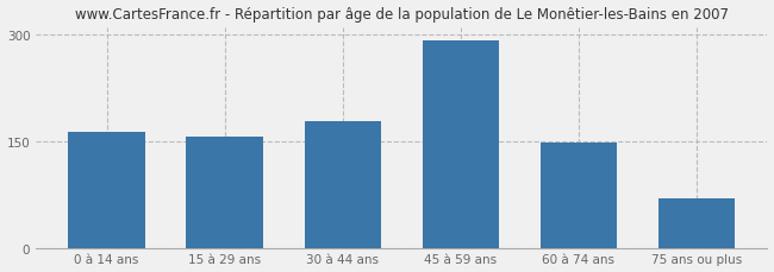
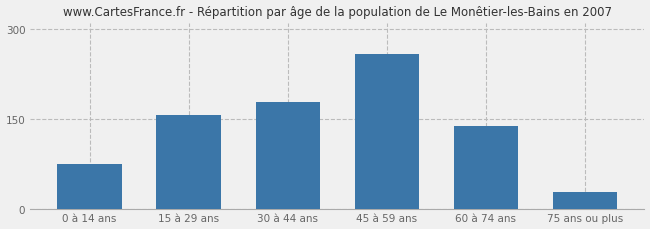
0 à 14 ans: 163 -> 74
45 à 59 ans: 291 -> 258
60 à 74 ans: 148 -> 138
75 ans ou plus: 70 -> 28
